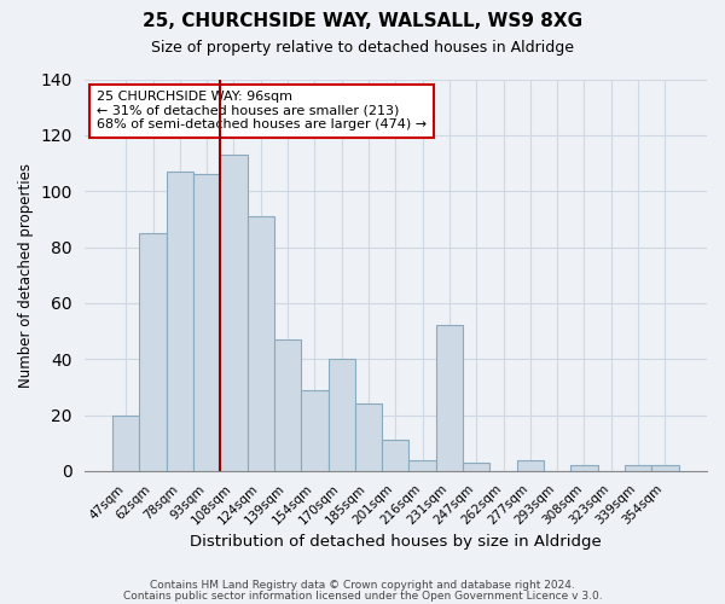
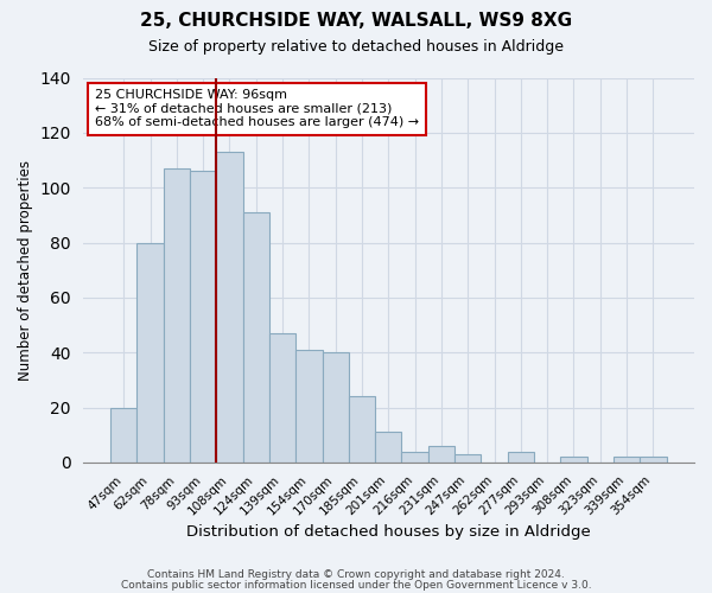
62sqm: 85 -> 80
154sqm: 29 -> 41
231sqm: 52 -> 6
